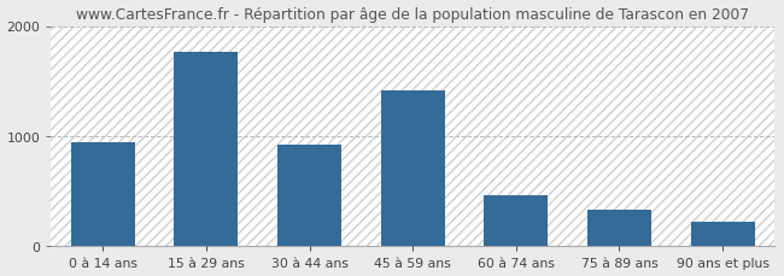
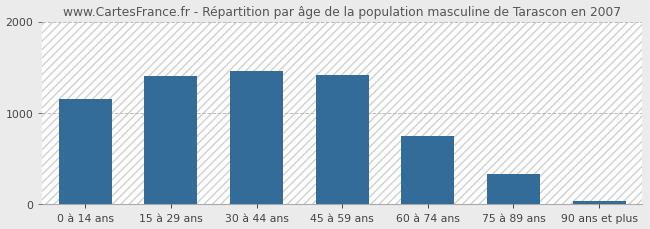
0 à 14 ans: 940 -> 1150
15 à 29 ans: 1760 -> 1400
30 à 44 ans: 920 -> 1460
60 à 74 ans: 460 -> 750
90 ans et plus: 220 -> 40
